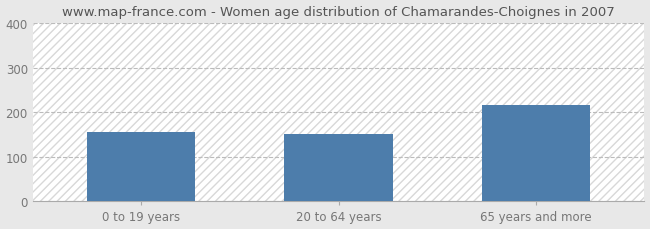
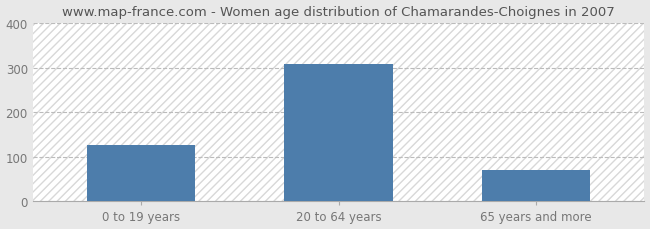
0 to 19 years: 155 -> 127
20 to 64 years: 150 -> 308
65 years and more: 215 -> 70
